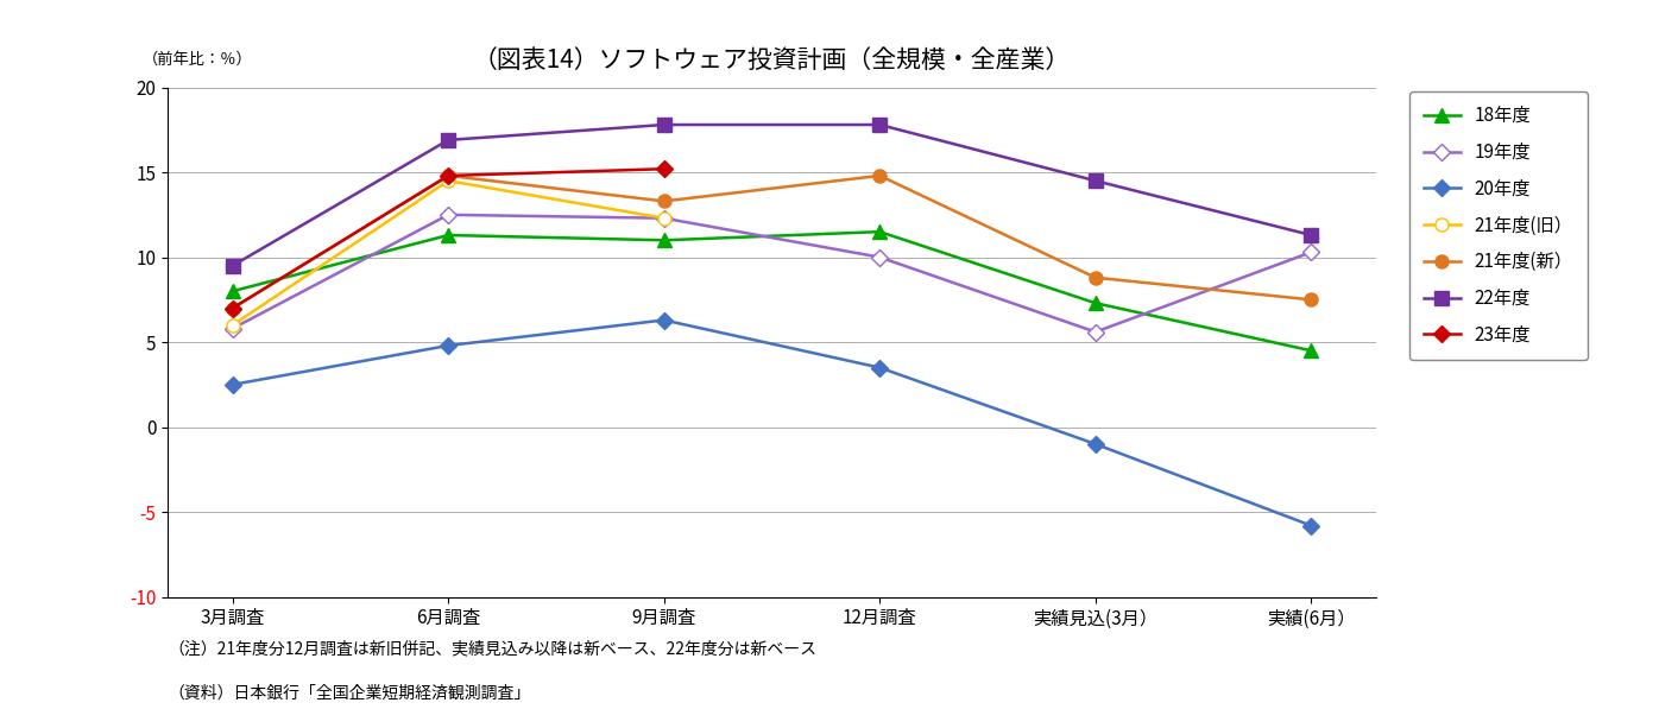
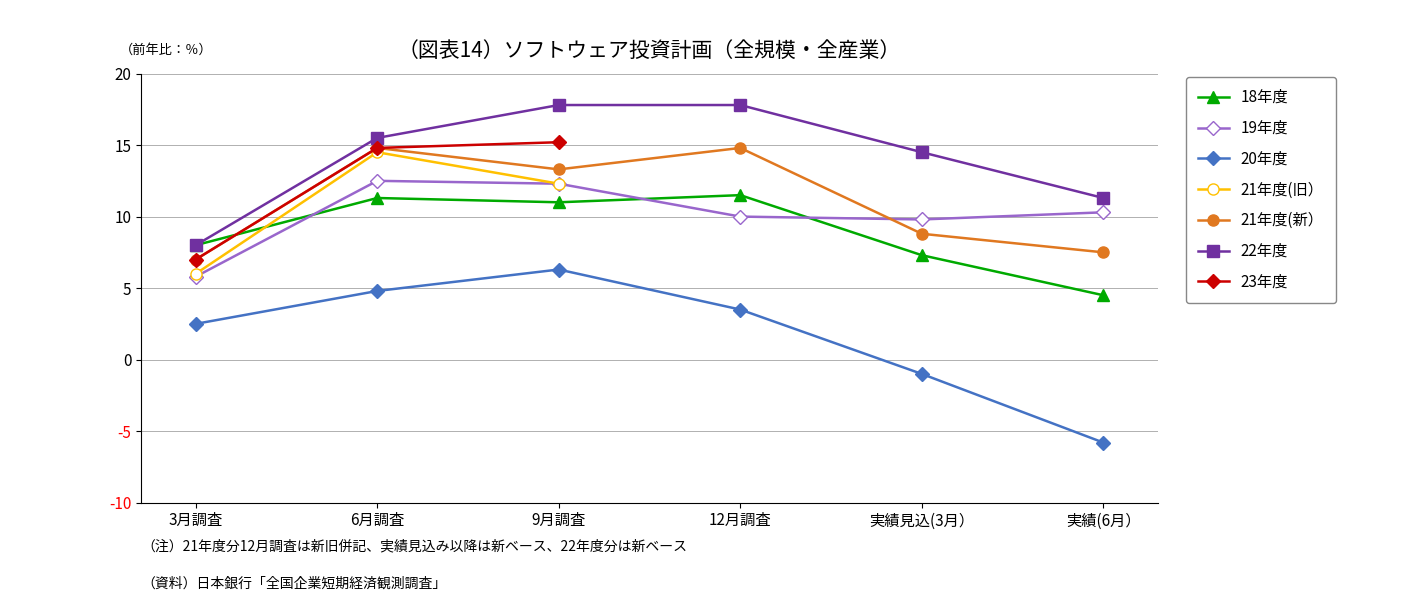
22年度/3月調査: 9.5 -> 8.0
22年度/6月調査: 16.9 -> 15.5
19年度/実績見込(3月）: 5.6 -> 9.8
